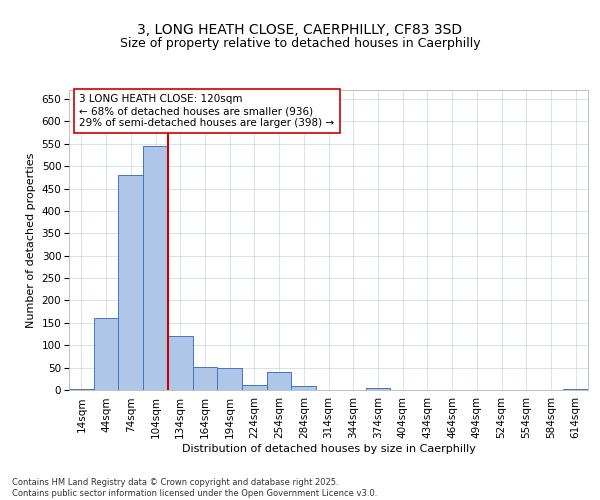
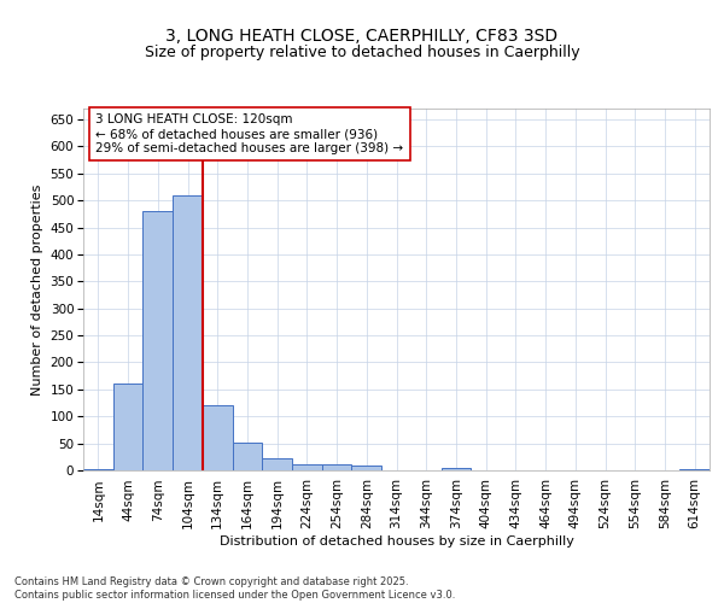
104sqm: 545 -> 510
194sqm: 50 -> 22
254sqm: 40 -> 11
